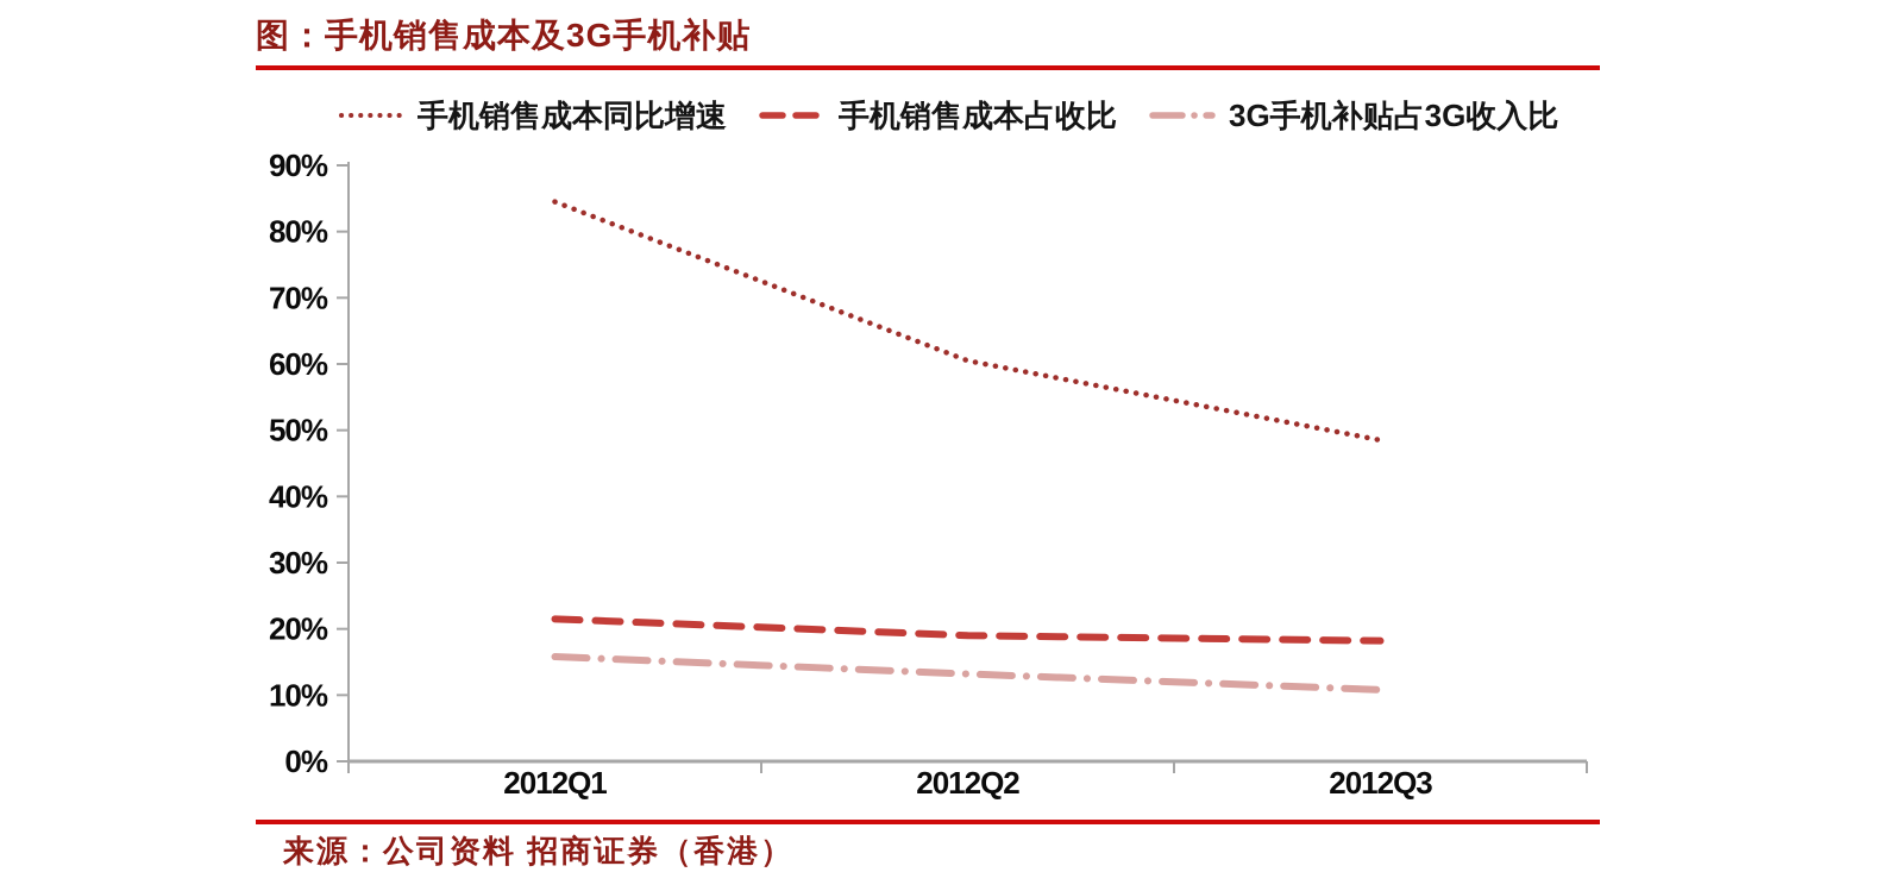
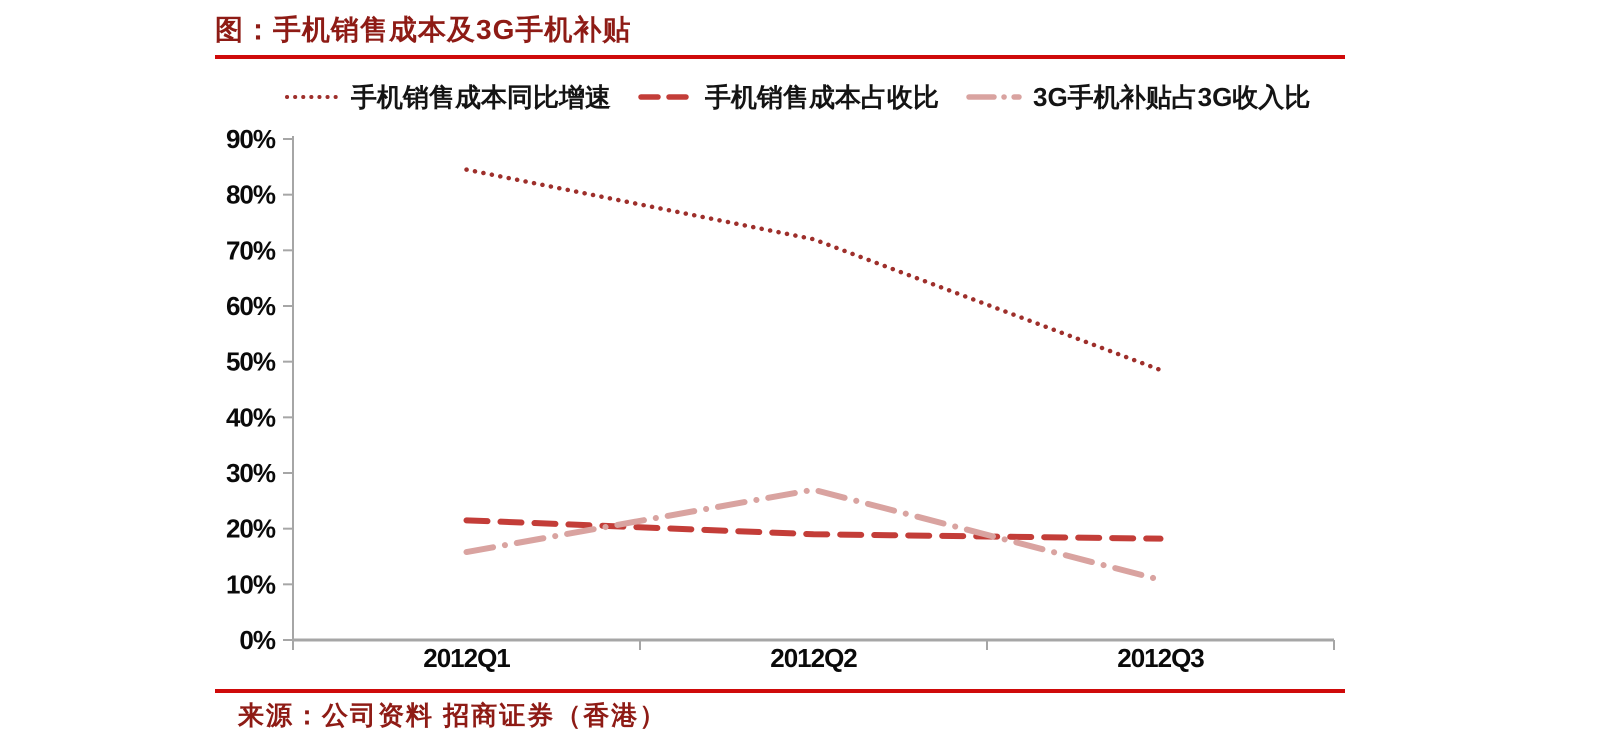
手机销售成本同比增速/2012Q2: 60% -> 72%
3G手机补贴占3G收入比/2012Q2: 13% -> 27%
